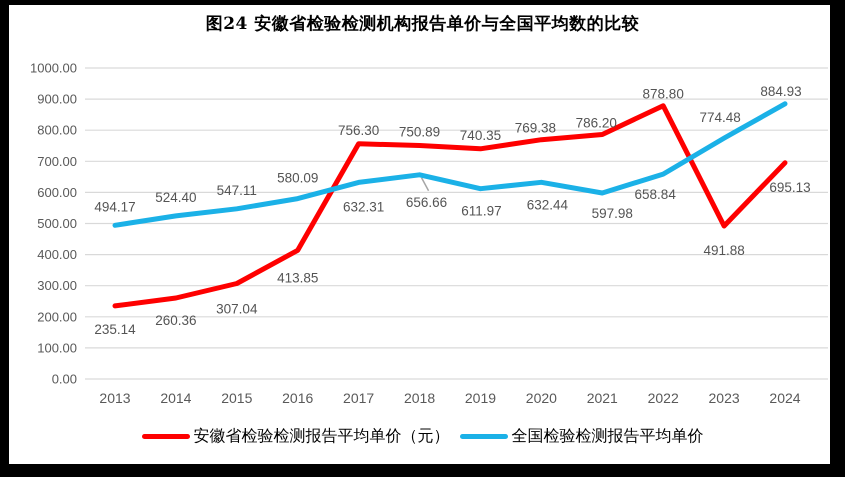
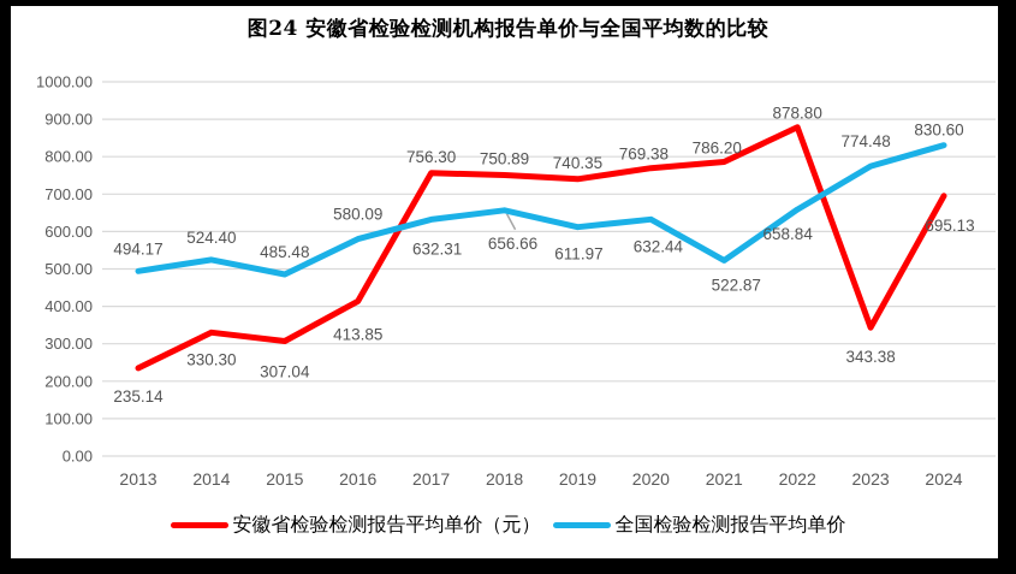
安徽省检验检测报告平均单价（元）/2014: 260.36 -> 330.30
全国检验检测报告平均单价/2015: 547.11 -> 485.48
全国检验检测报告平均单价/2021: 597.98 -> 522.87
安徽省检验检测报告平均单价（元）/2023: 491.88 -> 343.38
全国检验检测报告平均单价/2024: 884.93 -> 830.60
